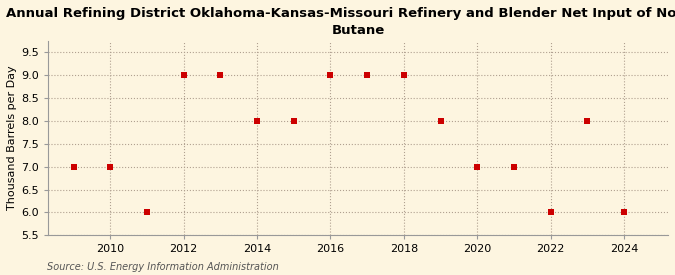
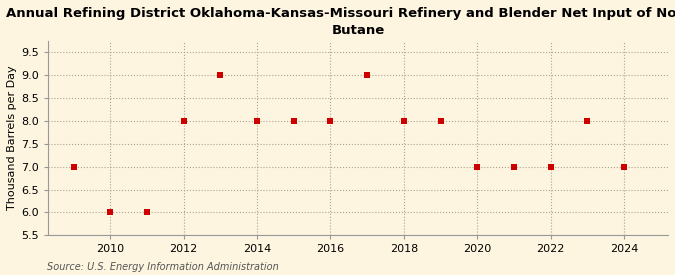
2010: 7 -> 6
2012: 9 -> 8
2016: 9 -> 8
2018: 9 -> 8
2022: 6 -> 7
2024: 6 -> 7
